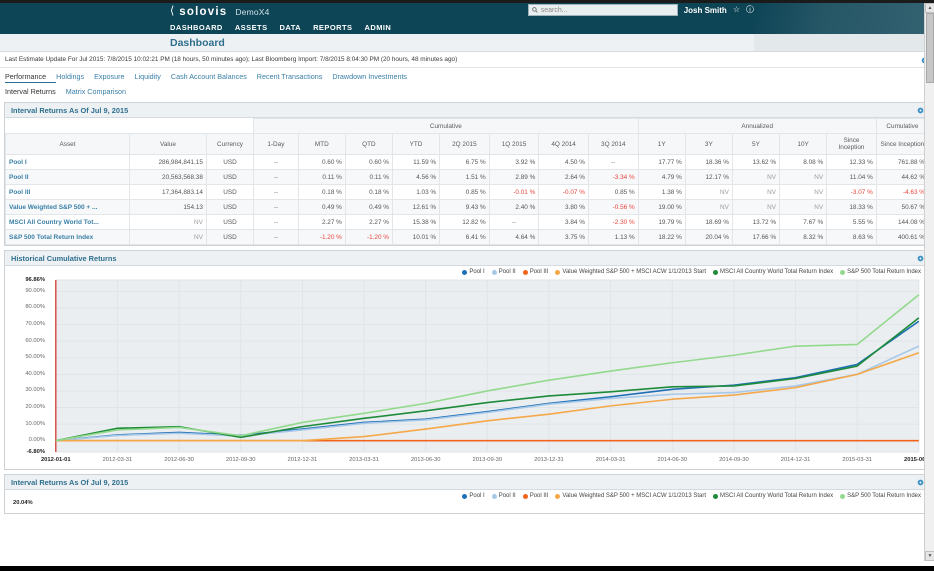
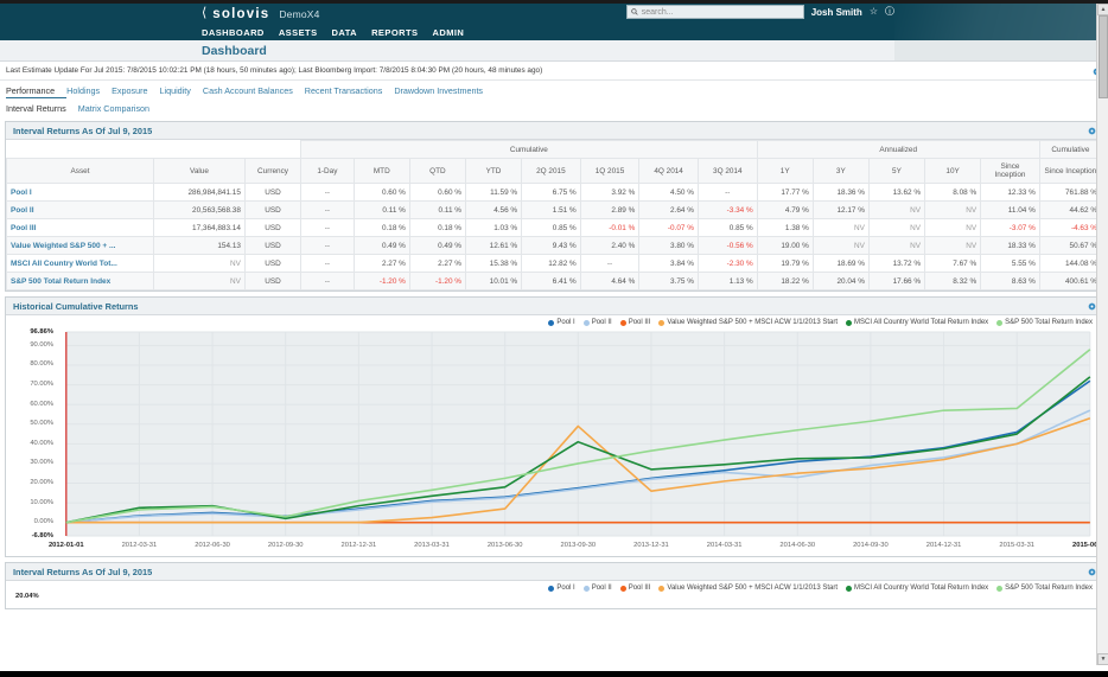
Value Weighted S&P 500 + MSCI ACW 1/1/2013 Start/2013-09-30: 12% -> 49%
MSCI All Country World Total Return Index/2013-09-30: 23% -> 41%
Pool II/2014-06-30: 28% -> 23%
